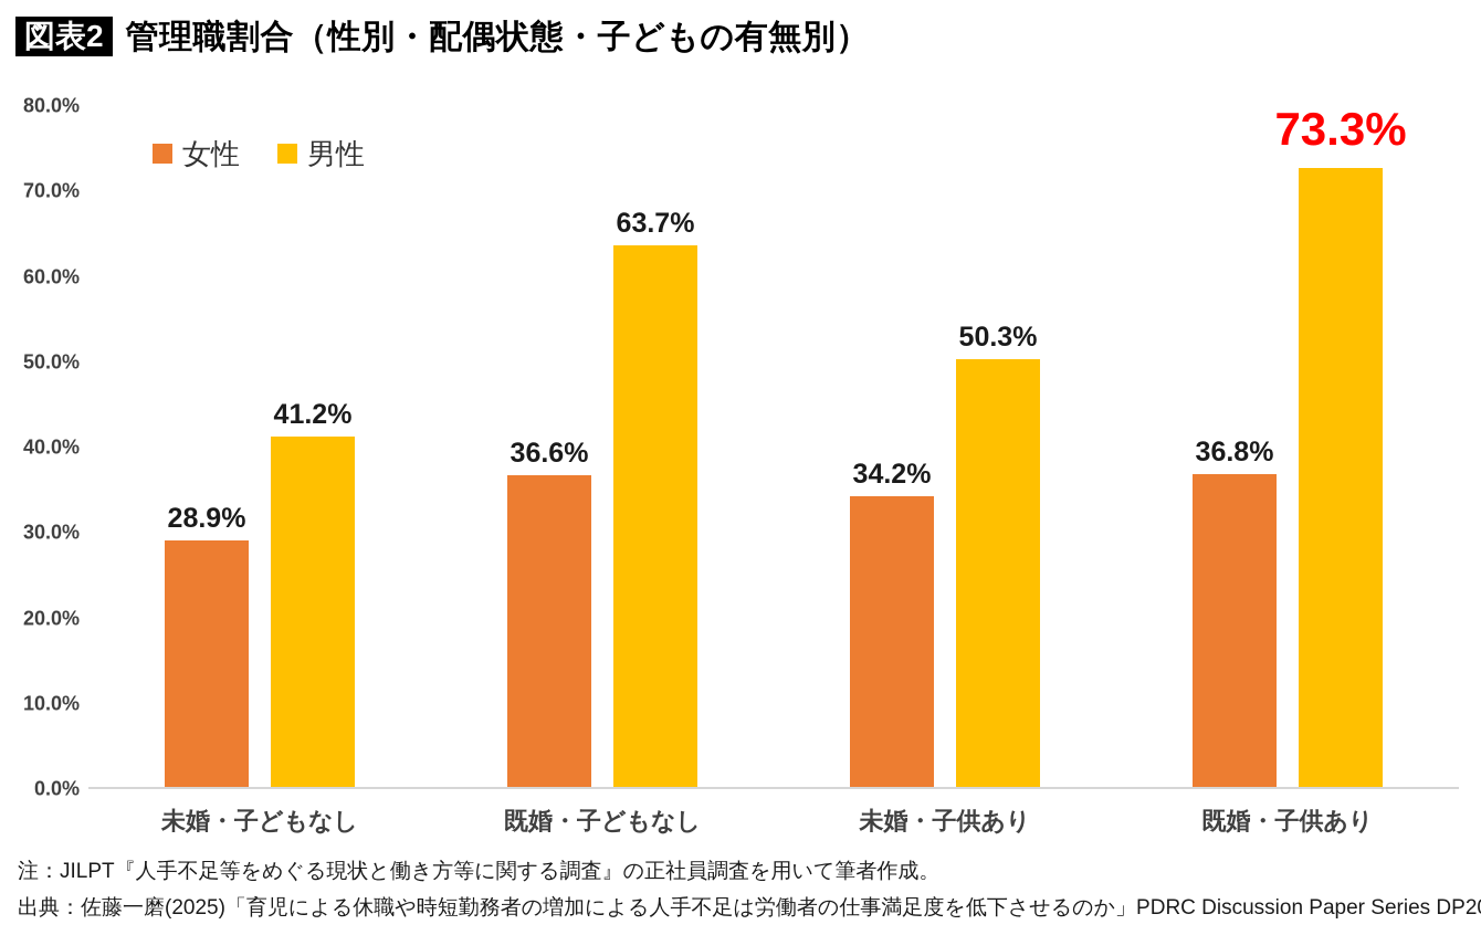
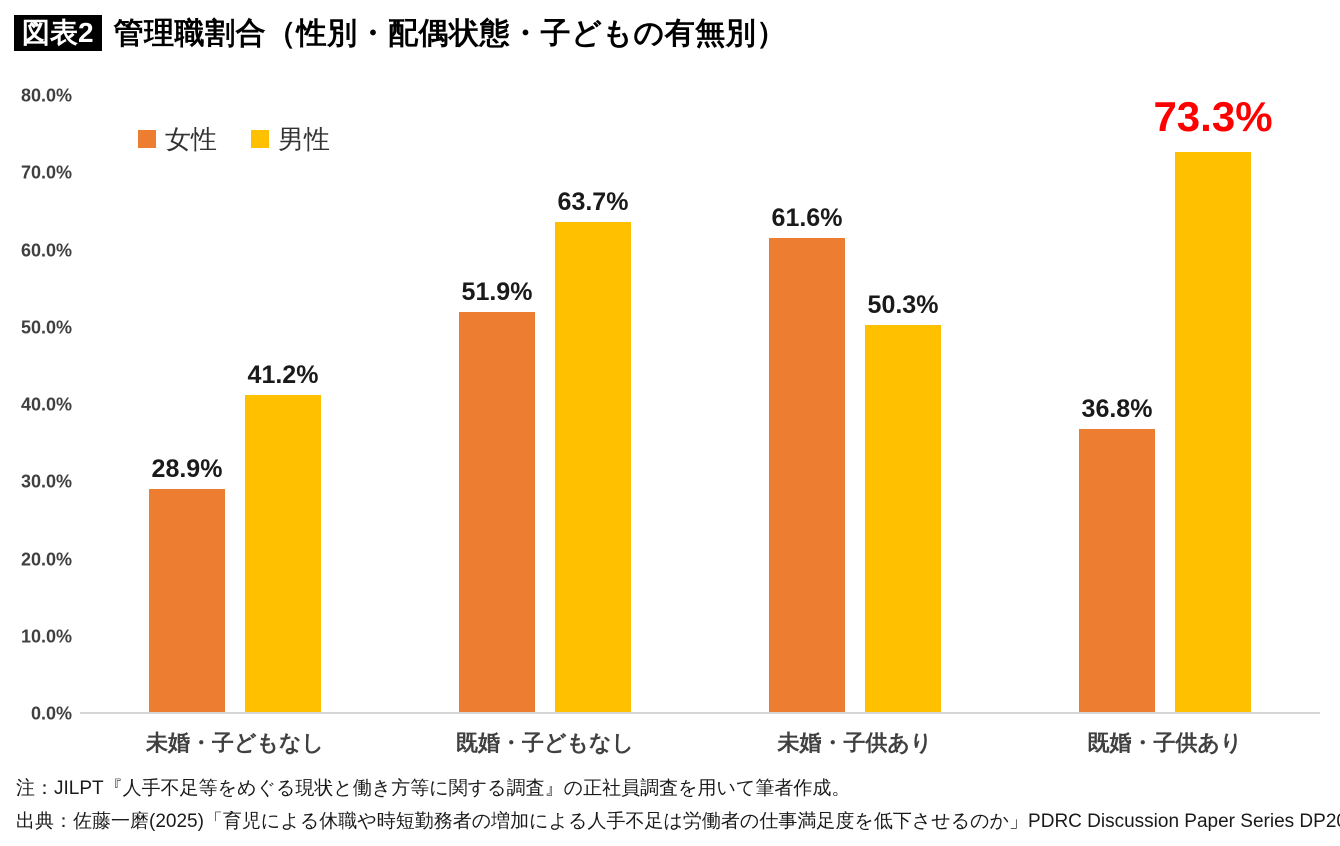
女性/既婚・子どもなし: 36.6% -> 51.9%
女性/未婚・子供あり: 34.2% -> 61.6%
